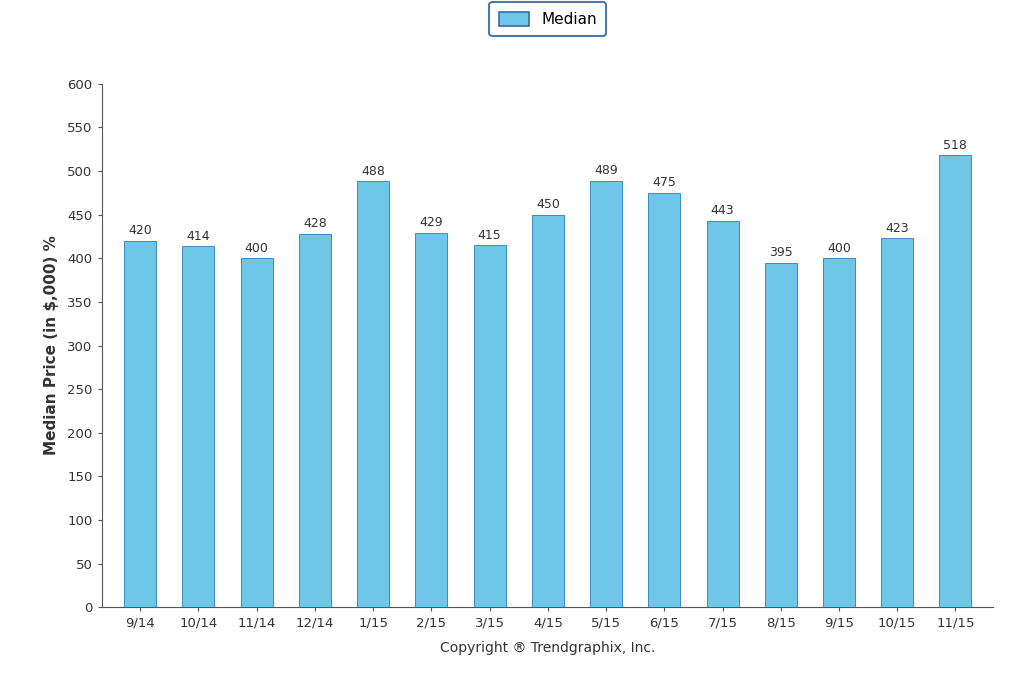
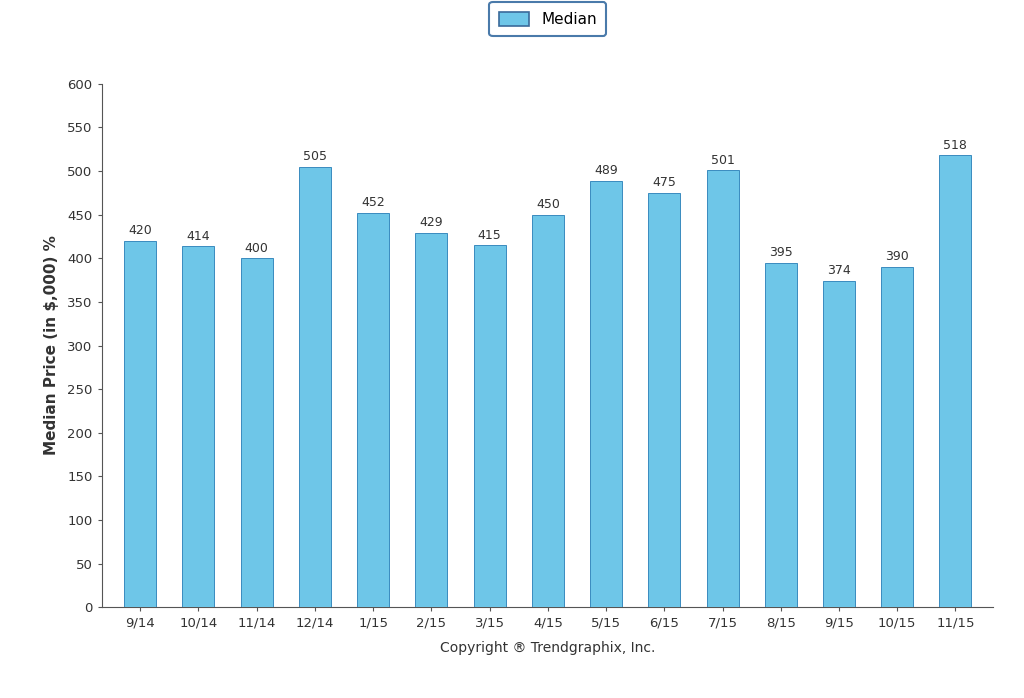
12/14: 428 -> 505
1/15: 488 -> 452
7/15: 443 -> 501
9/15: 400 -> 374
10/15: 423 -> 390
